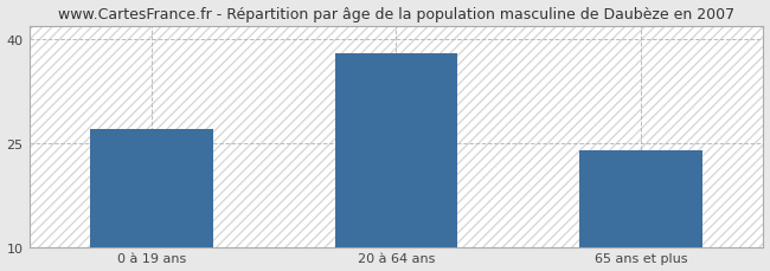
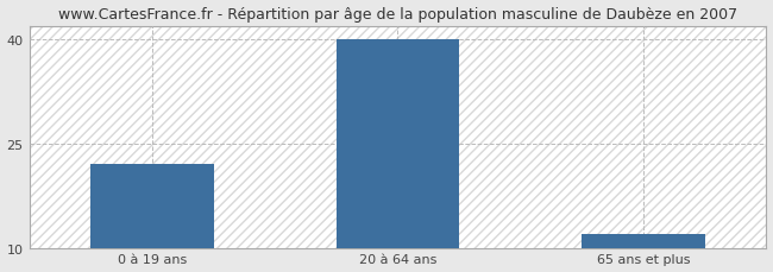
0 à 19 ans: 27 -> 22
20 à 64 ans: 38 -> 40
65 ans et plus: 24 -> 12
